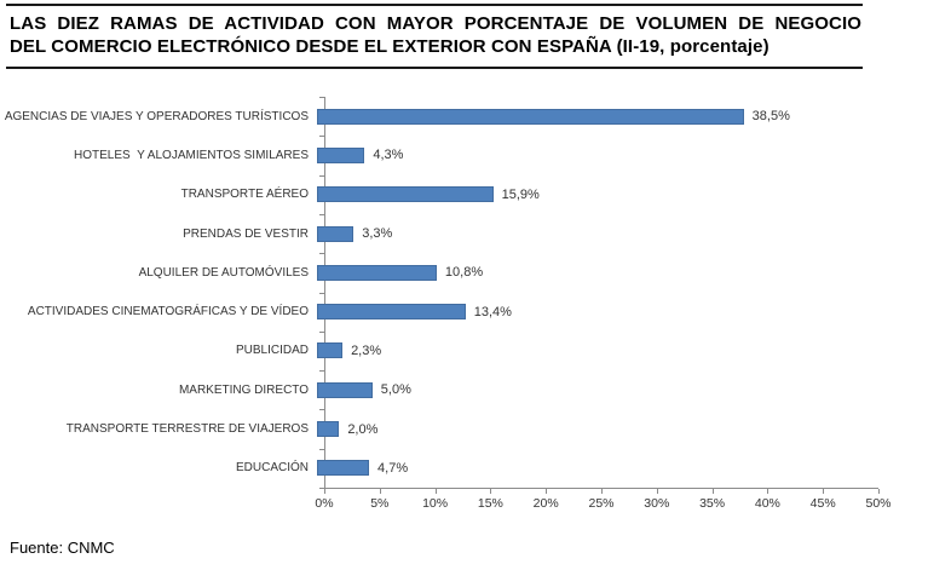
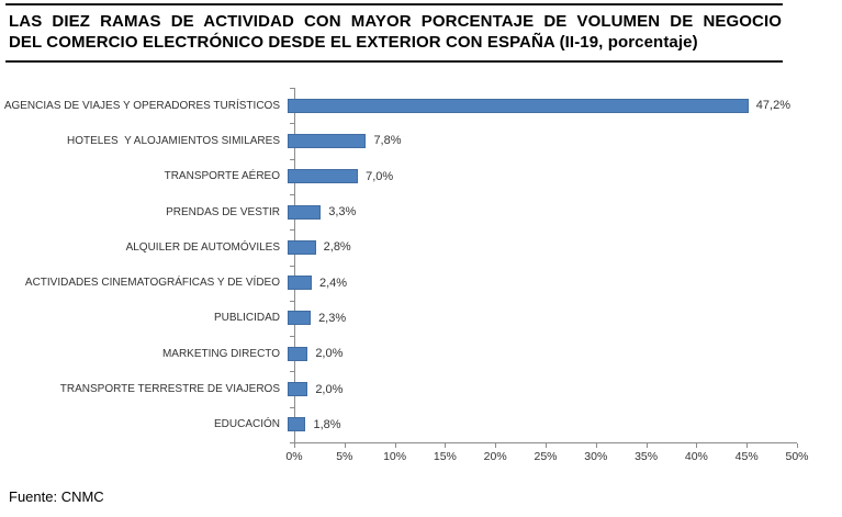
AGENCIAS DE VIAJES Y OPERADORES TURÍSTICOS: 38,5% -> 47,2%
HOTELES Y ALOJAMIENTOS SIMILARES: 4,3% -> 7,8%
TRANSPORTE AÉREO: 15,9% -> 7,0%
ALQUILER DE AUTOMÓVILES: 10,8% -> 2,8%
ACTIVIDADES CINEMATOGRÁFICAS Y DE VÍDEO: 13,4% -> 2,4%
MARKETING DIRECTO: 5,0% -> 2,0%
EDUCACIÓN: 4,7% -> 1,8%
